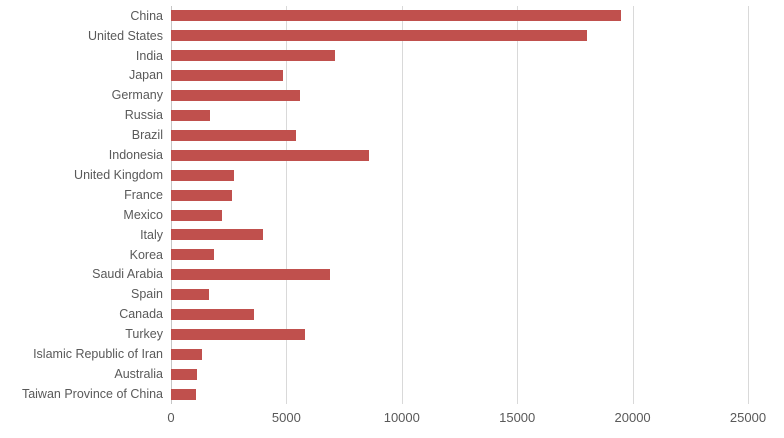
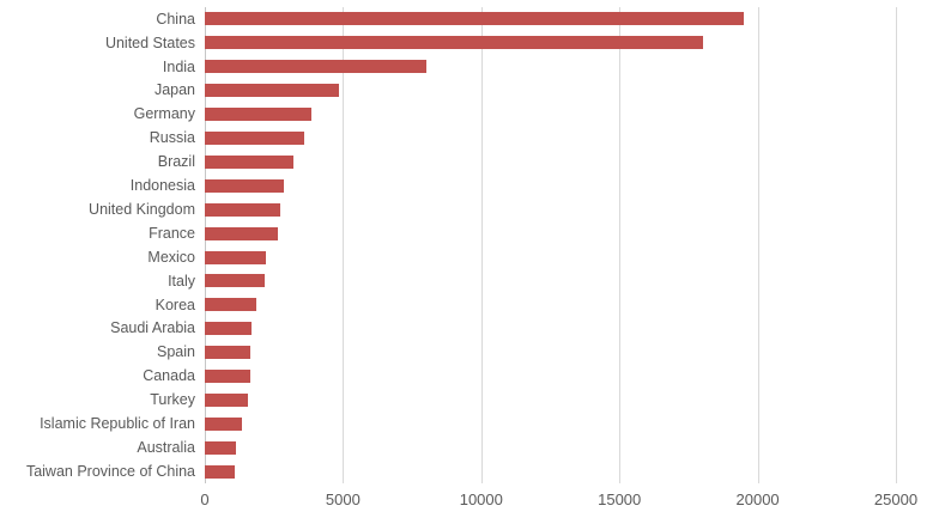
India: 7100 -> 8000
Germany: 5600 -> 3900
Russia: 1700 -> 3600
Brazil: 5400 -> 3200
Indonesia: 8600 -> 2800
Italy: 4000 -> 2200
Saudi Arabia: 6900 -> 1700
Canada: 3600 -> 1600
Turkey: 5800 -> 1600
